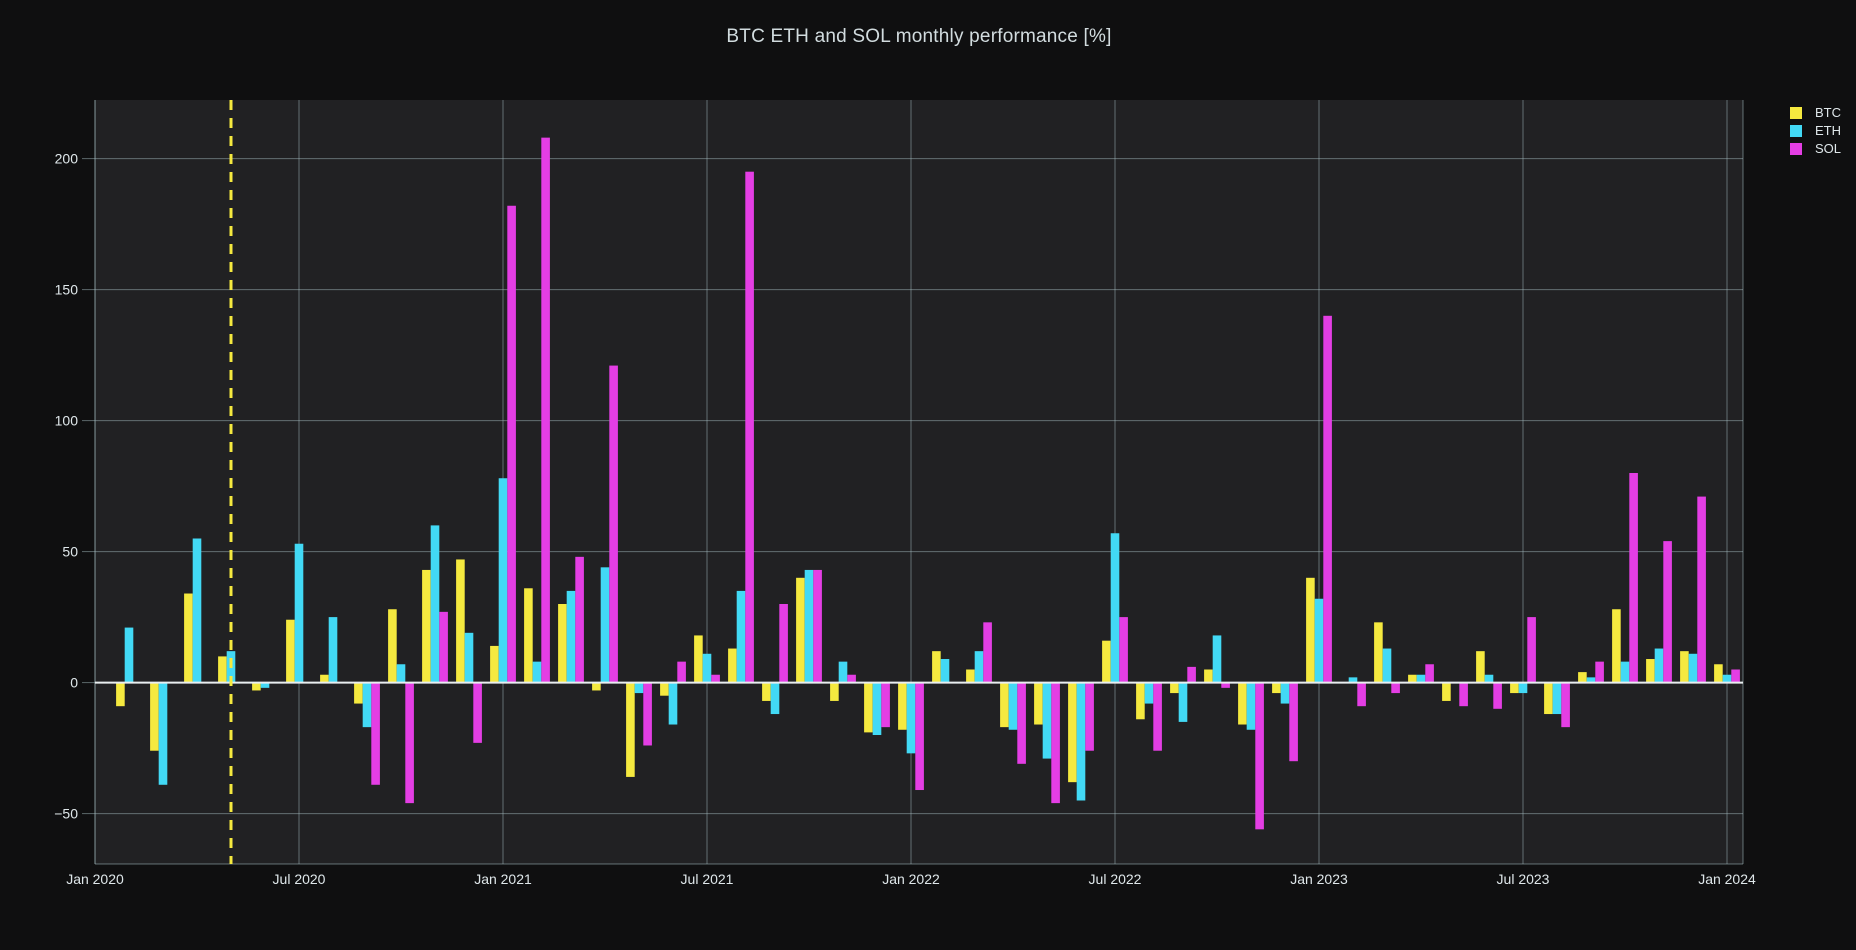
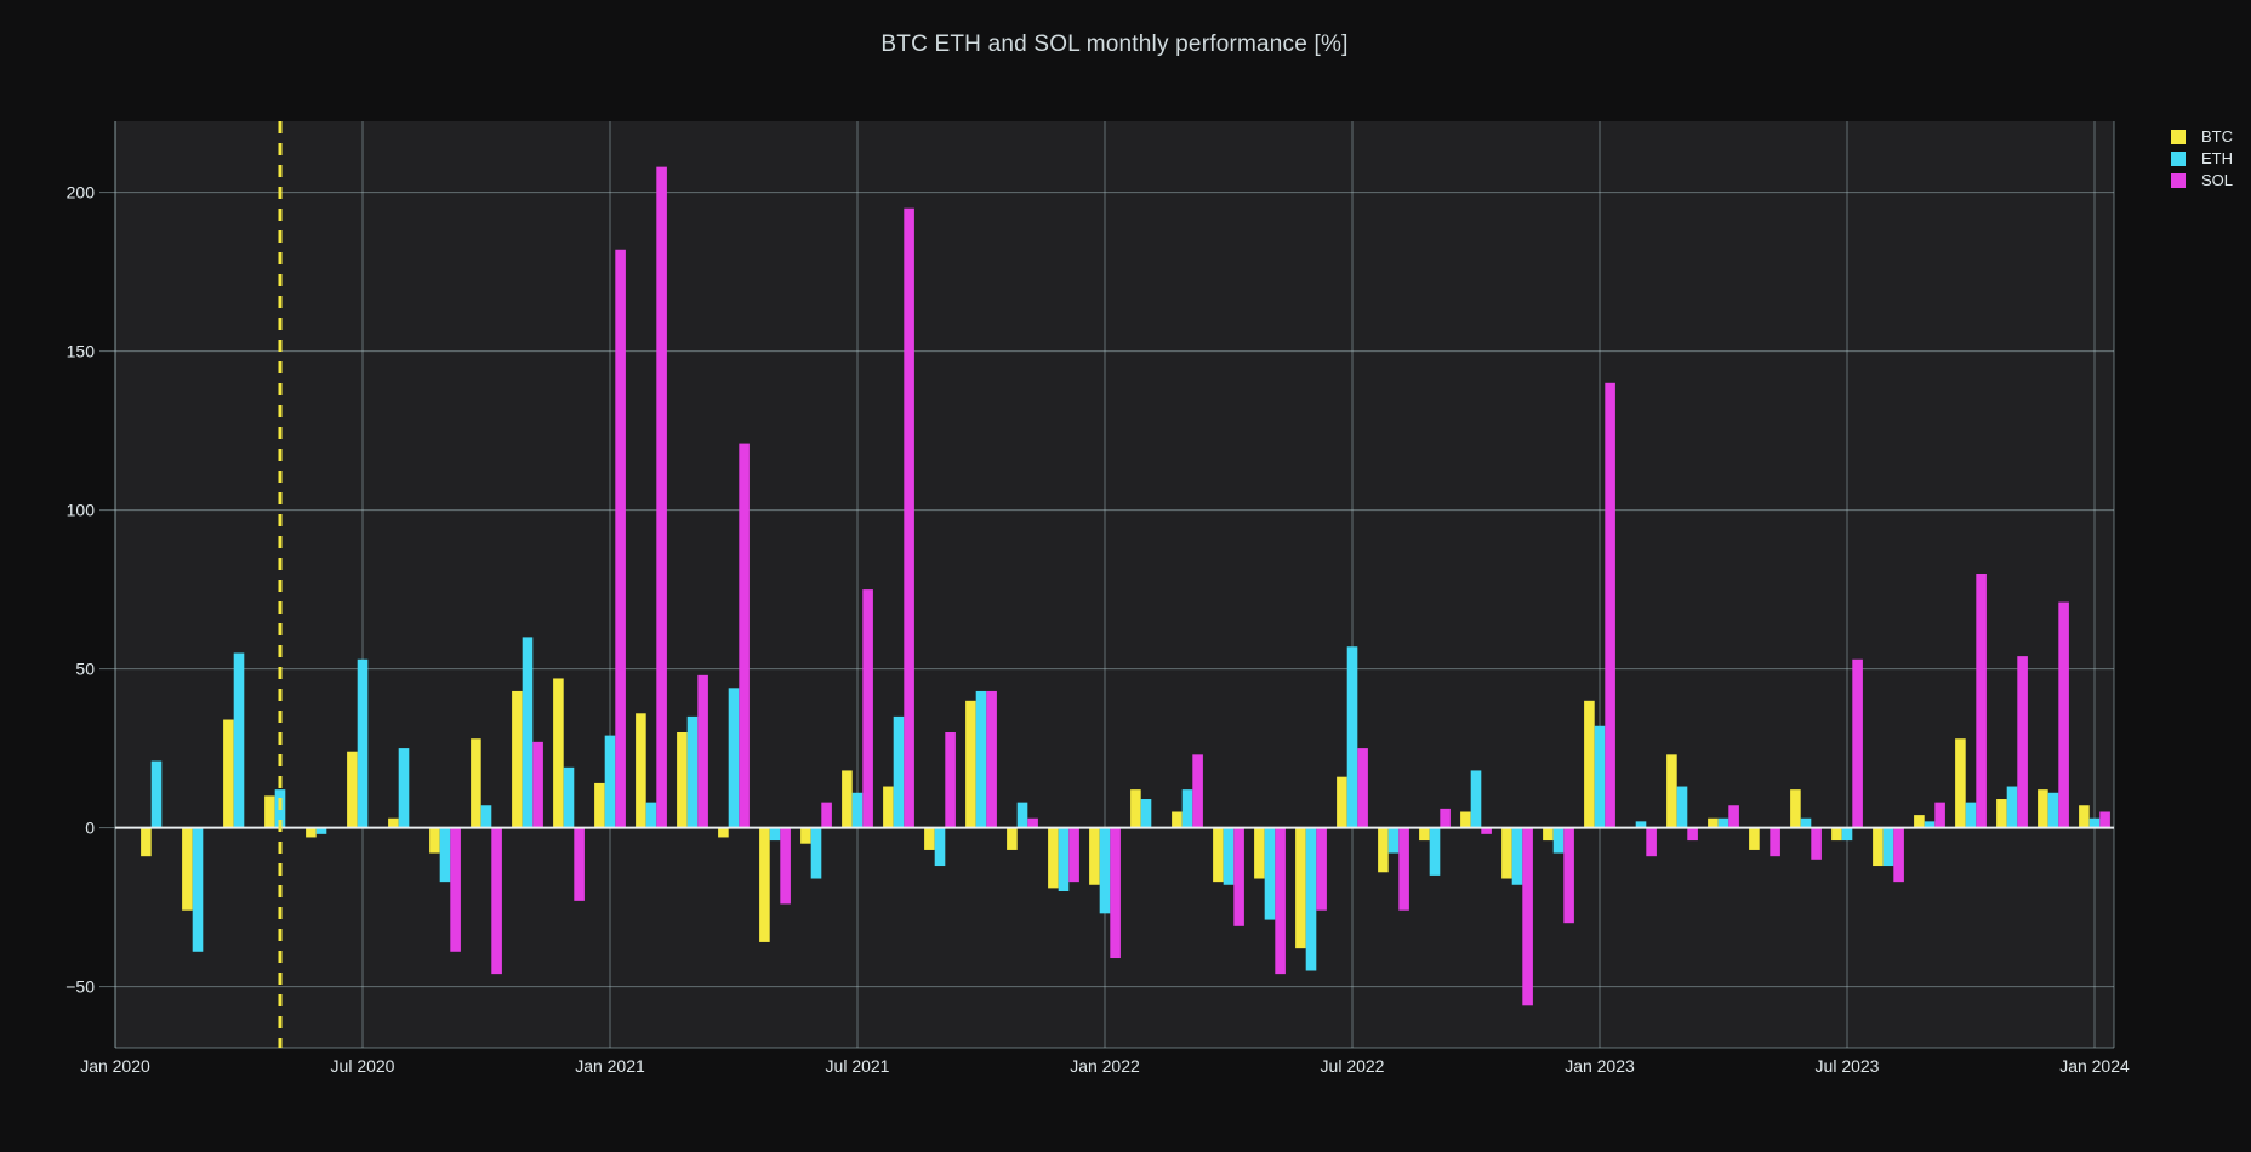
ETH/Jan 2021: 78 -> 29
SOL/Jul 2021: 3 -> 75
SOL/Jul 2023: 25 -> 53
